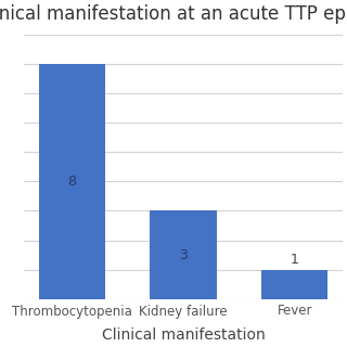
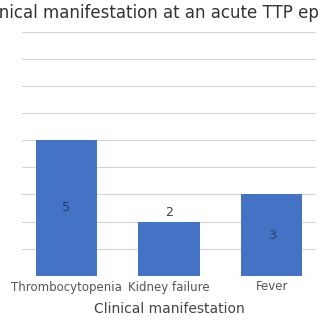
Thrombocytopenia: 8 -> 5
Kidney failure: 3 -> 2
Fever: 1 -> 3
